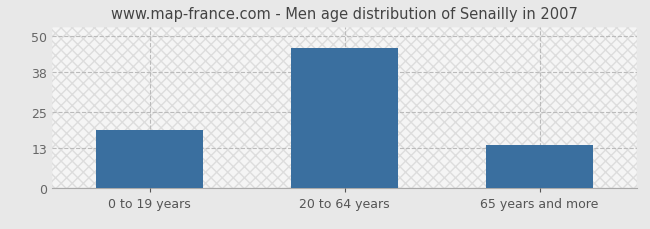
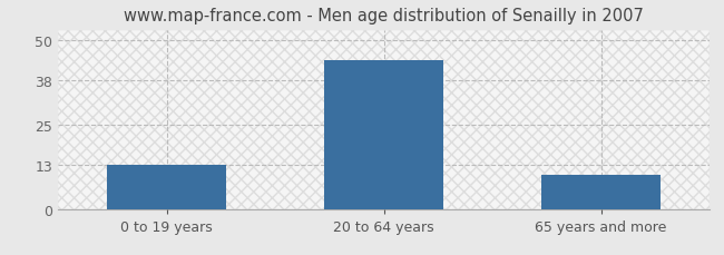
0 to 19 years: 19 -> 13
20 to 64 years: 46 -> 44
65 years and more: 14 -> 10
